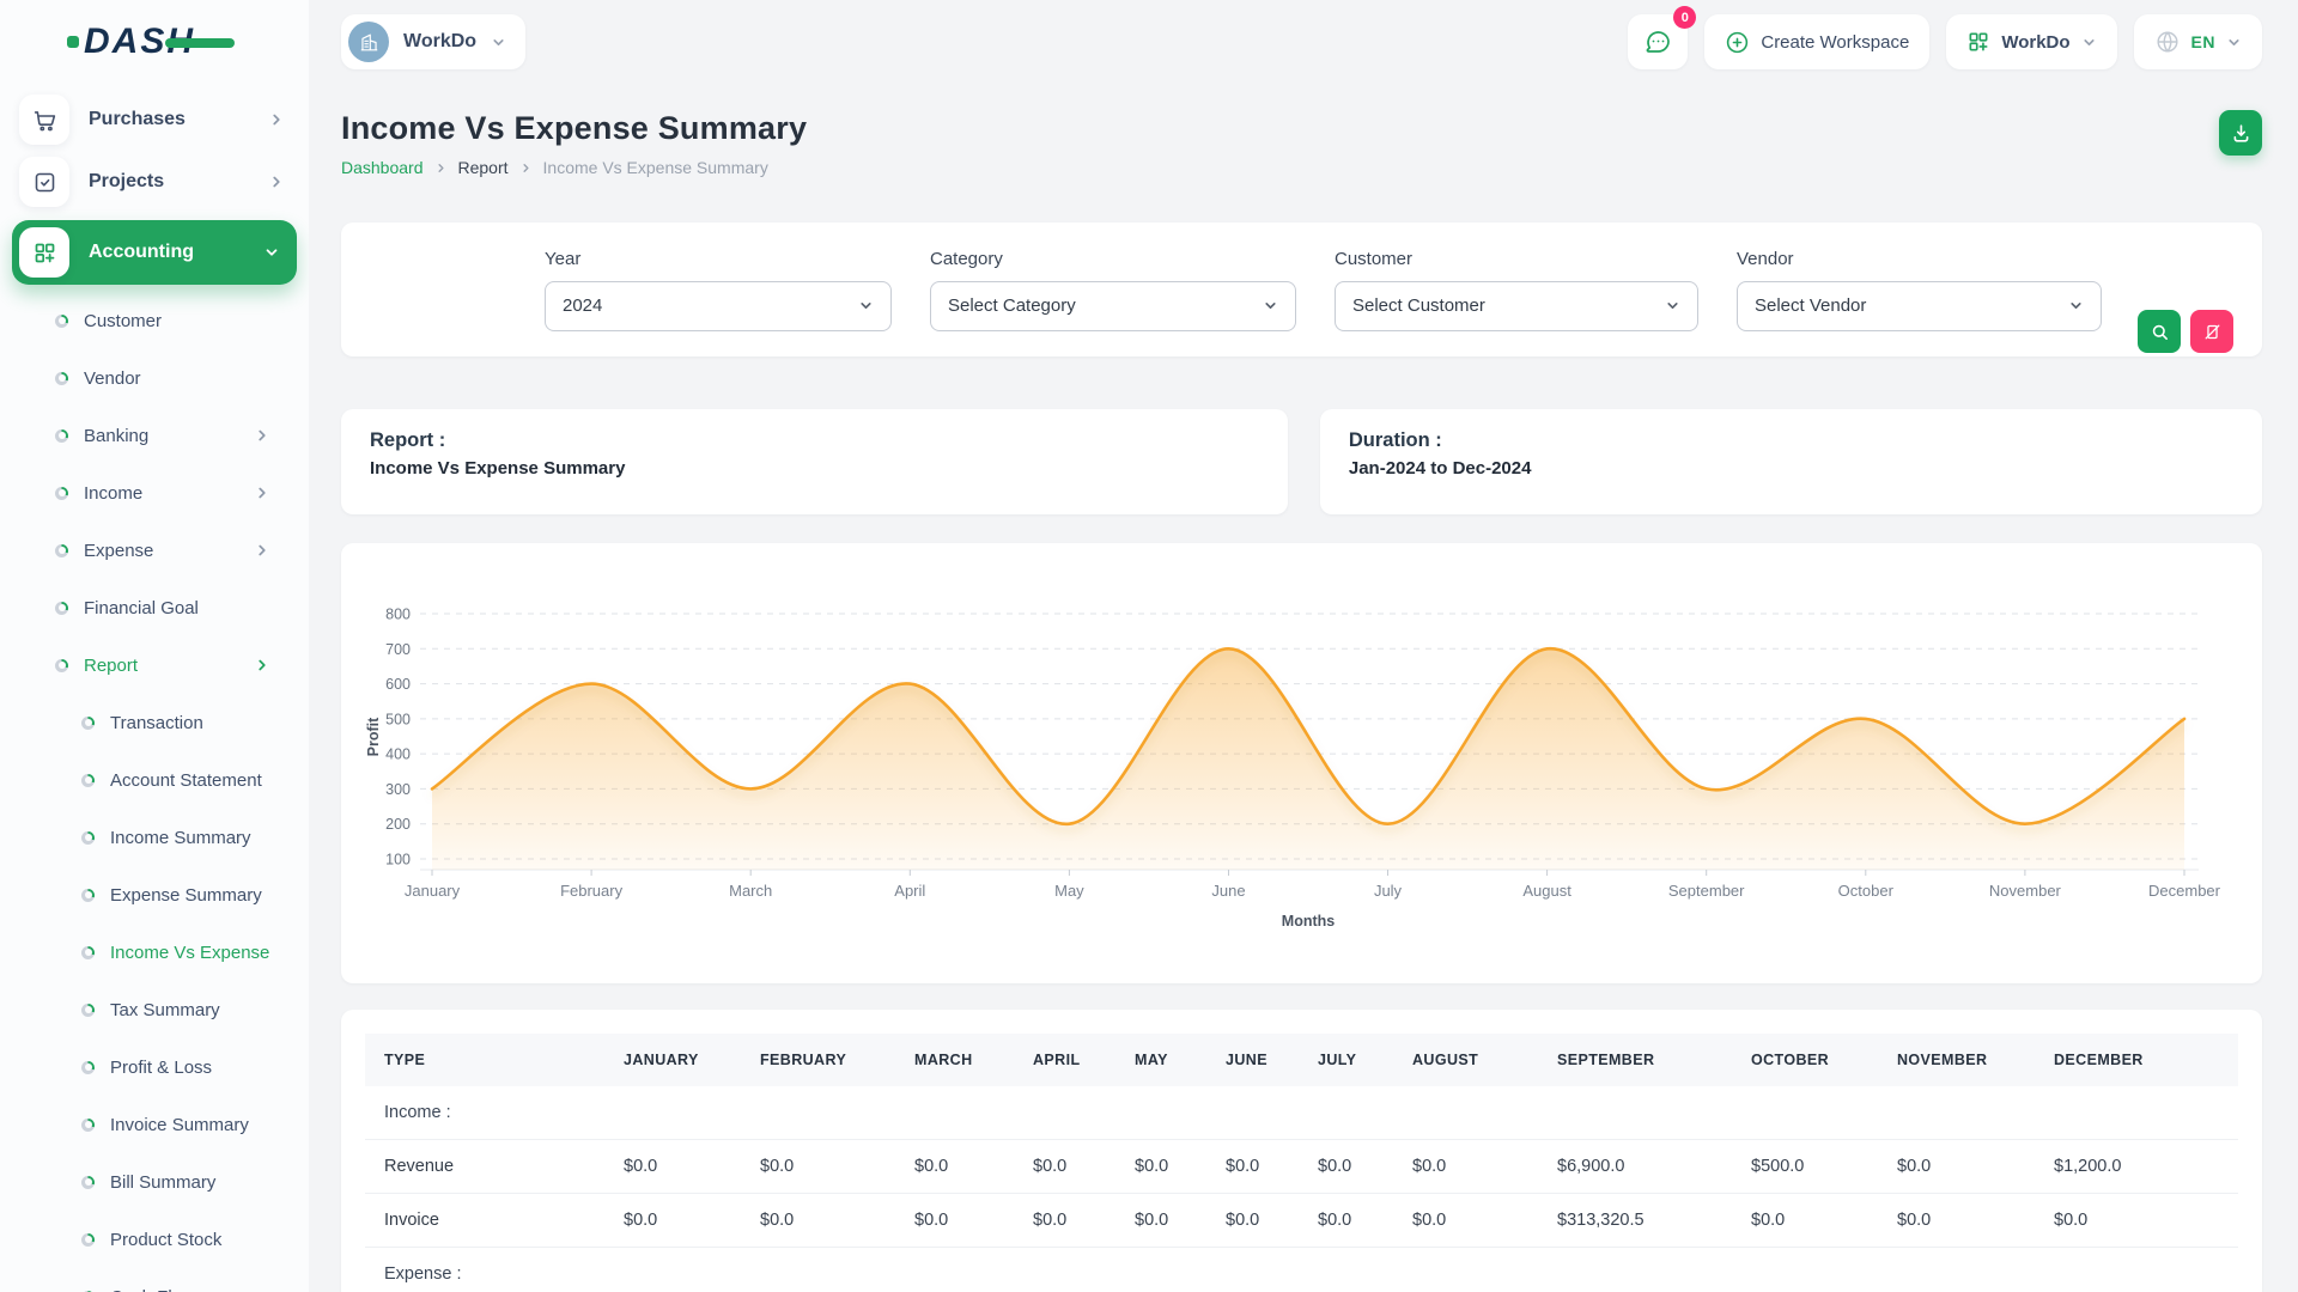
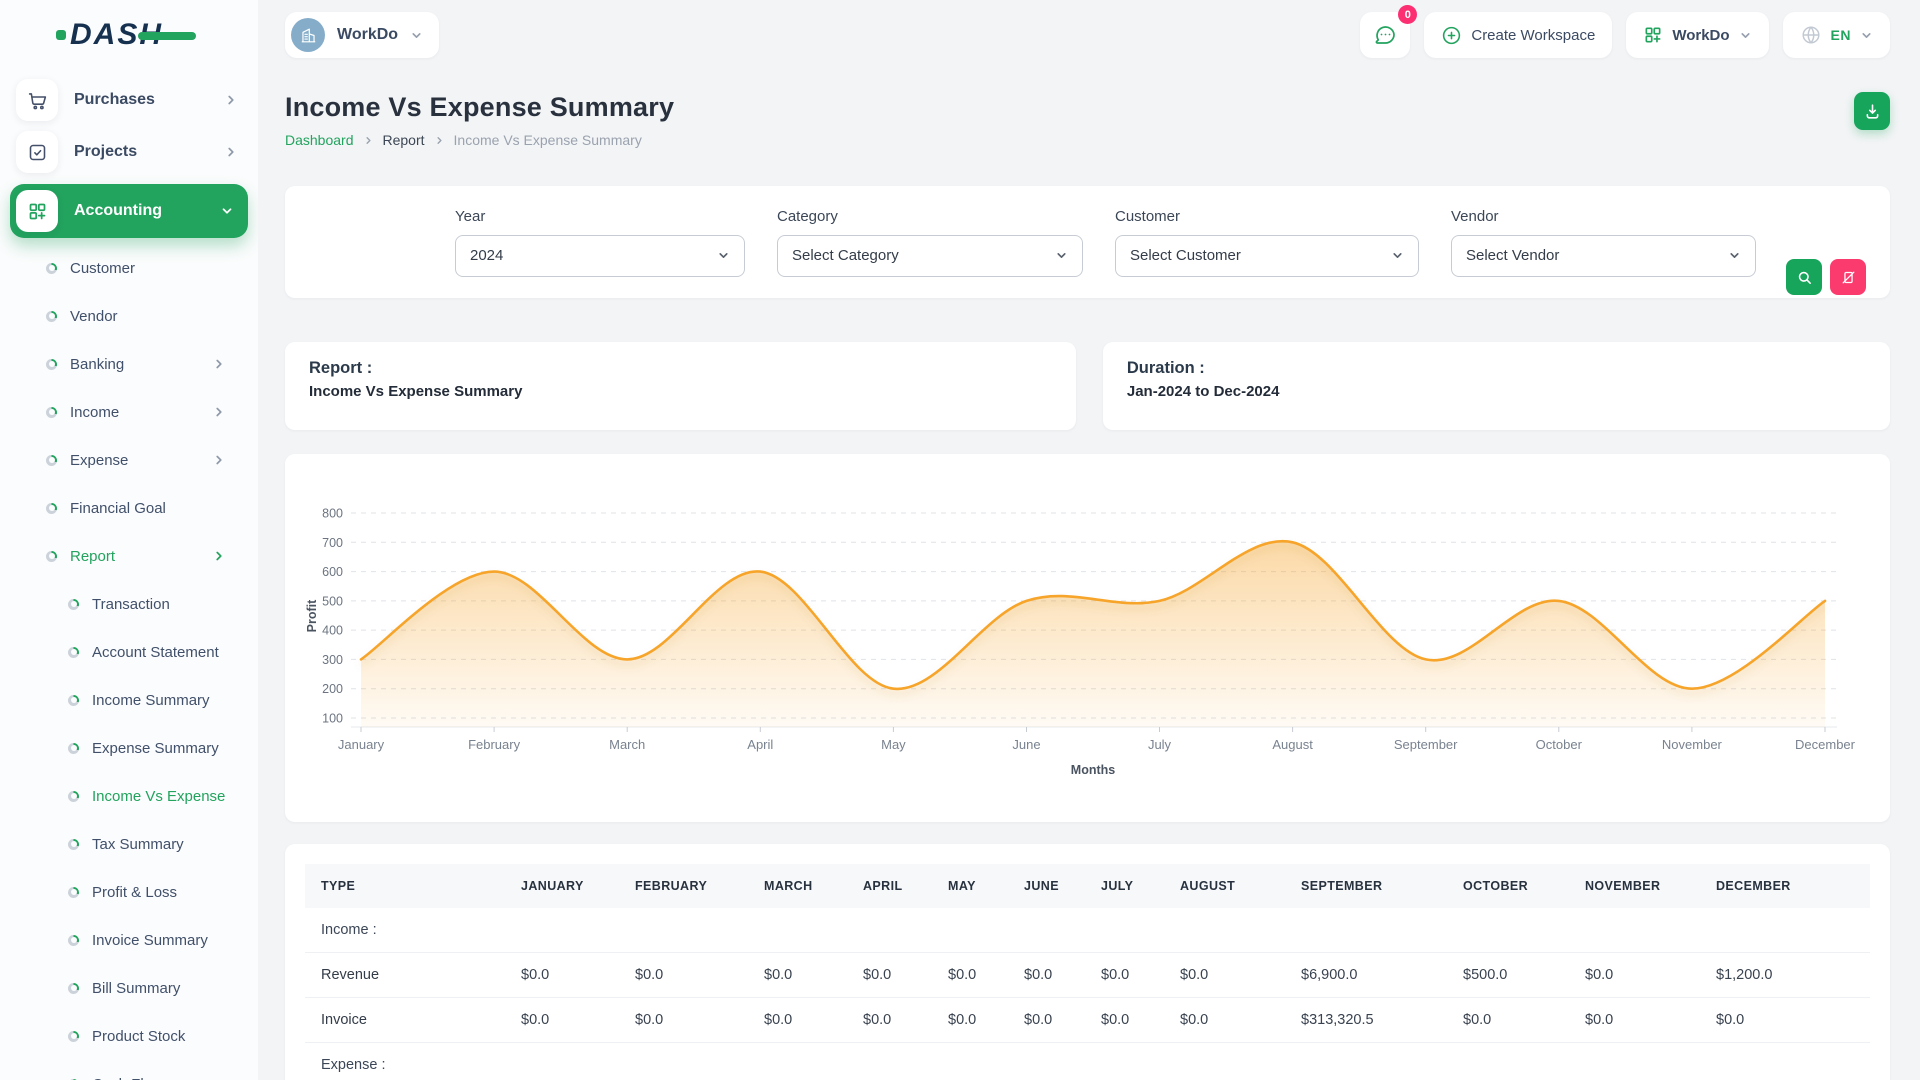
June: 700 -> 500
July: 200 -> 500
